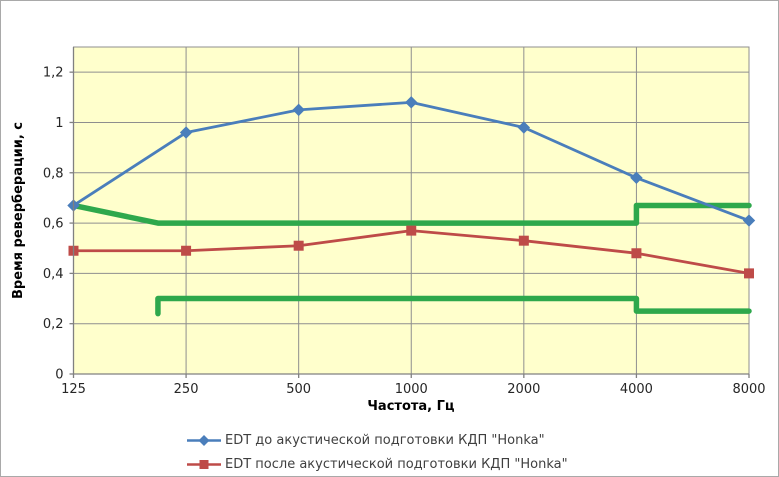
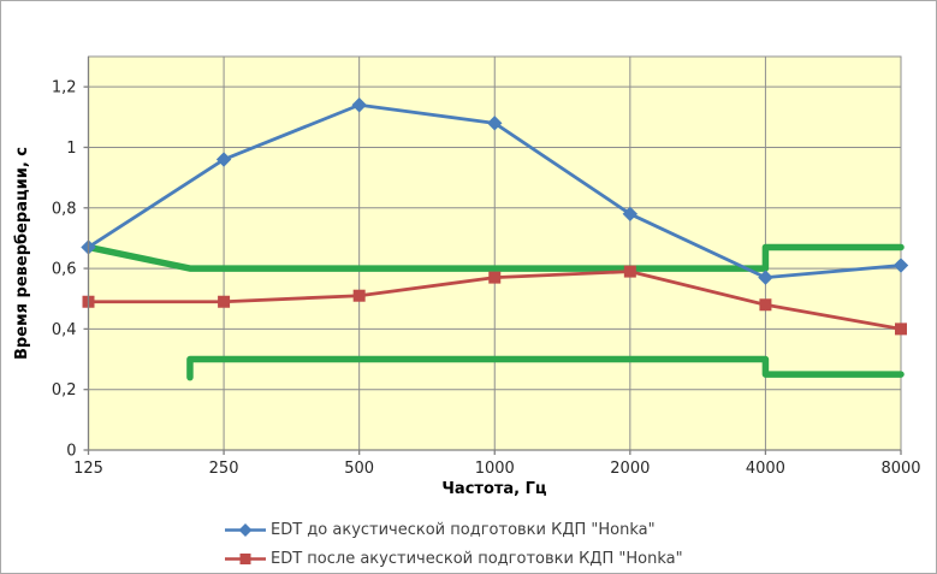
EDT до акустической подготовки КДП "Honka"/500: 1,05 -> 1,14
EDT до акустической подготовки КДП "Honka"/2000: 0,98 -> 0,78
EDT после акустической подготовки КДП "Honka"/2000: 0,53 -> 0,59
EDT до акустической подготовки КДП "Honka"/4000: 0,78 -> 0,57
